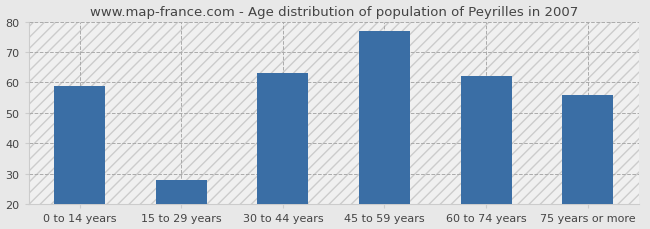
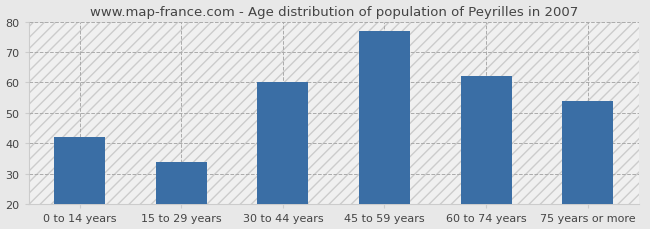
0 to 14 years: 59 -> 42
15 to 29 years: 28 -> 34
30 to 44 years: 63 -> 60
75 years or more: 56 -> 54
